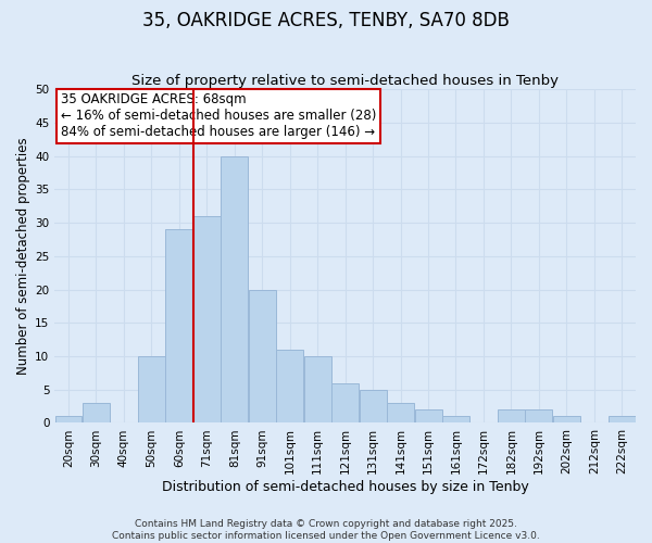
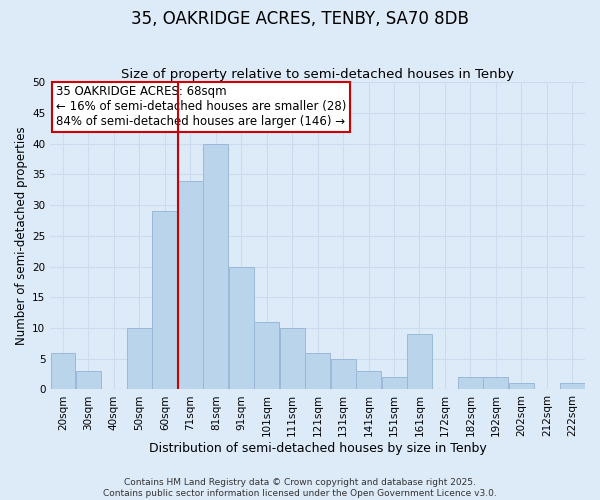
20sqm: 1 -> 6
71sqm: 31 -> 34
161sqm: 1 -> 9
